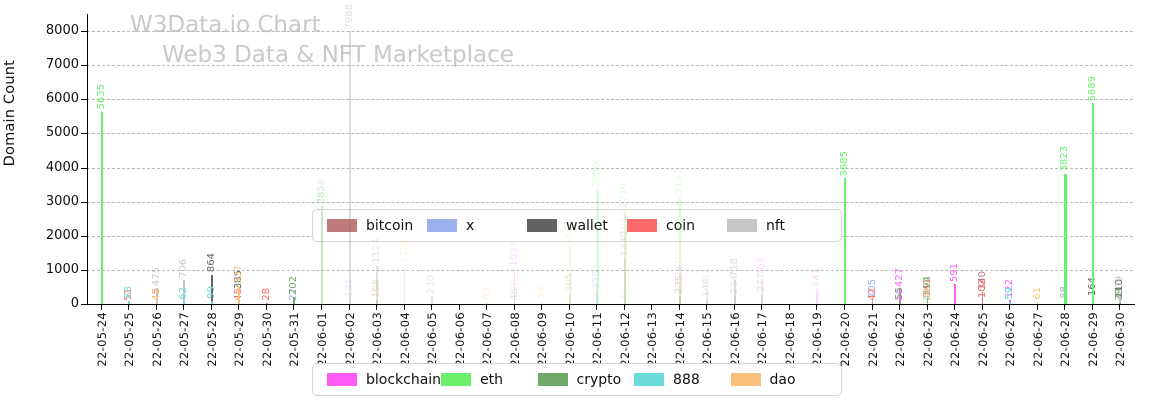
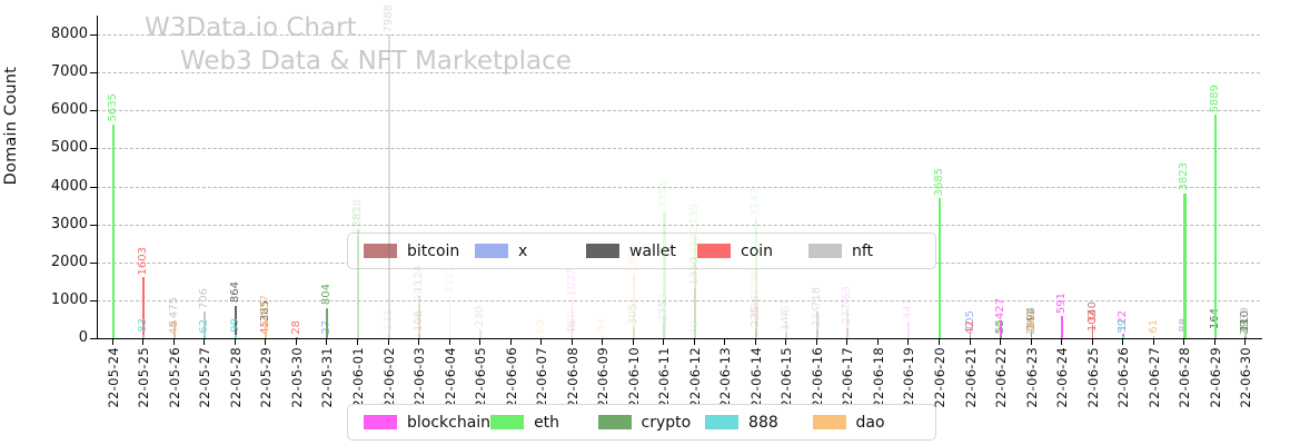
coin/22-05-25: 51 -> 1603
crypto/22-05-31: 202 -> 804
